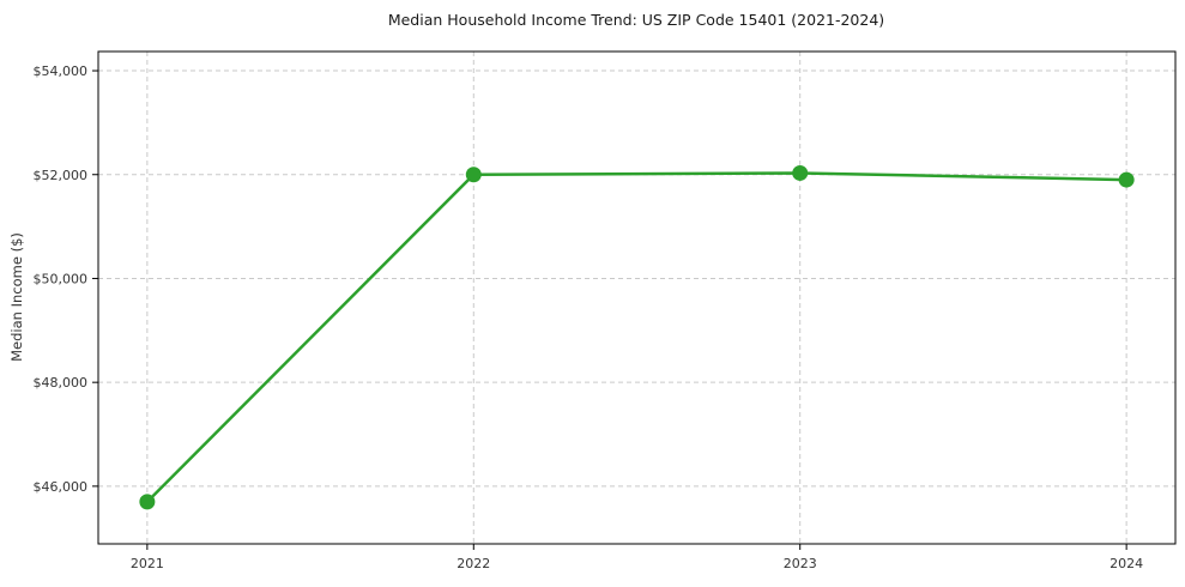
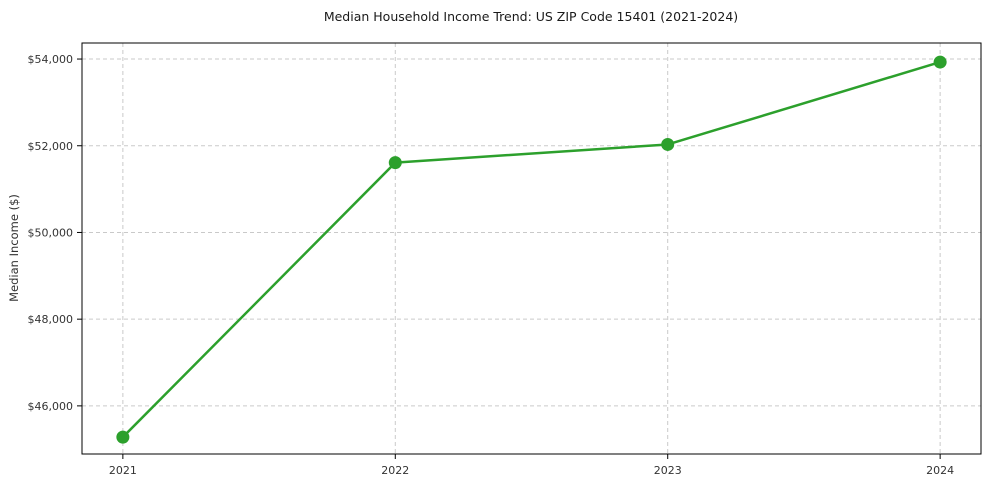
2021: $45700 -> $45300
2022: $52000 -> $51600
2024: $51900 -> $53900
